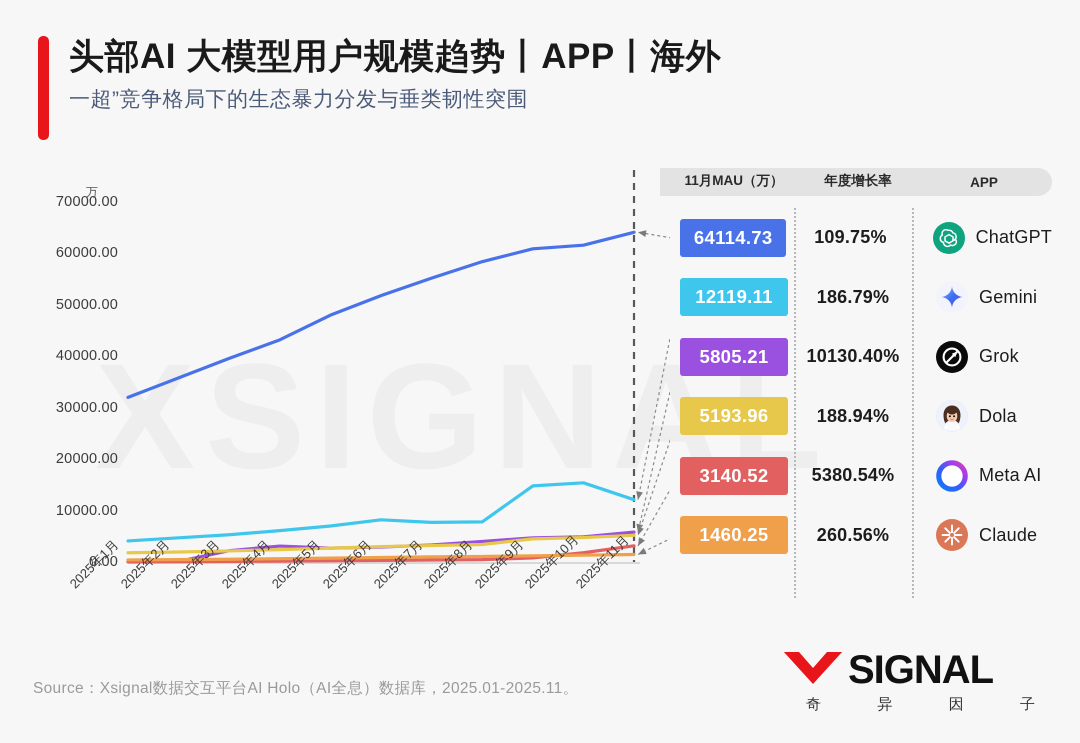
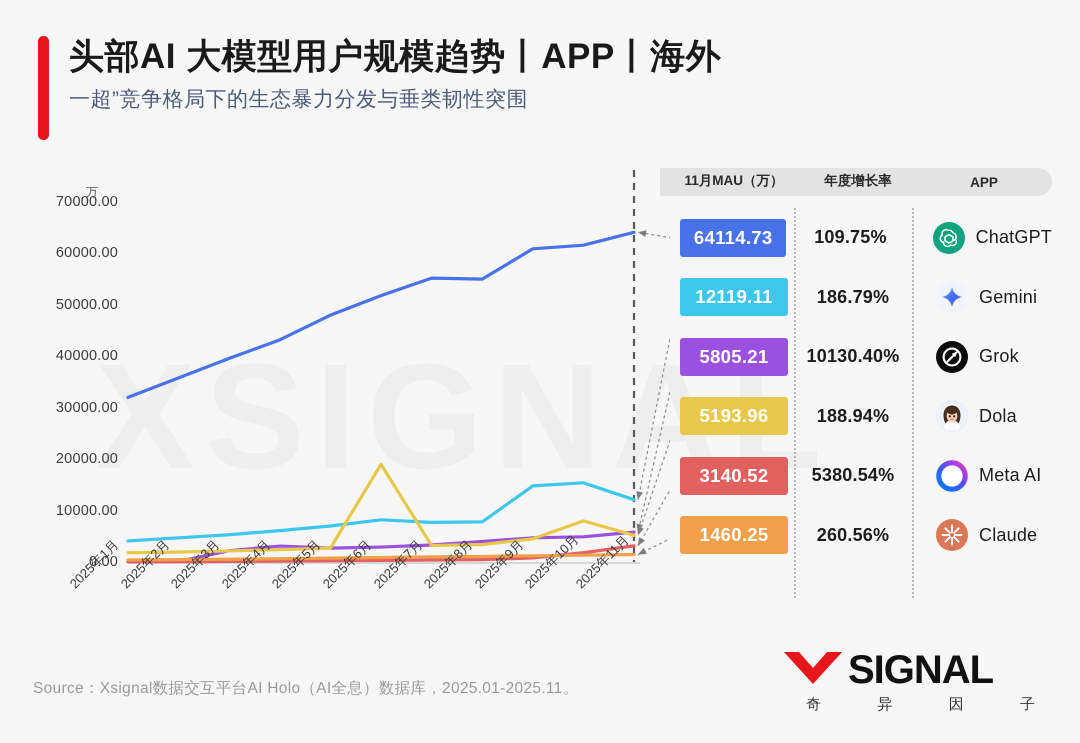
Dola/2025年6月: 3000 -> 19000
ChatGPT/2025年8月: 58000 -> 55000
Dola/2025年10月: 5000 -> 8000
